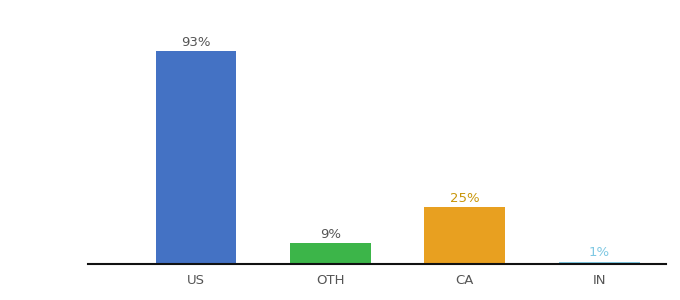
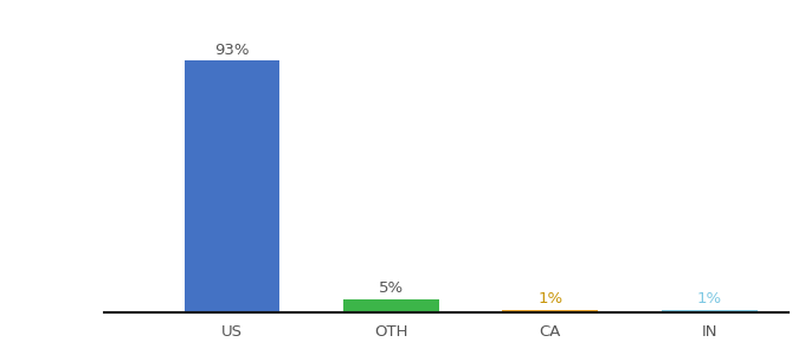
OTH: 9% -> 5%
CA: 25% -> 1%
